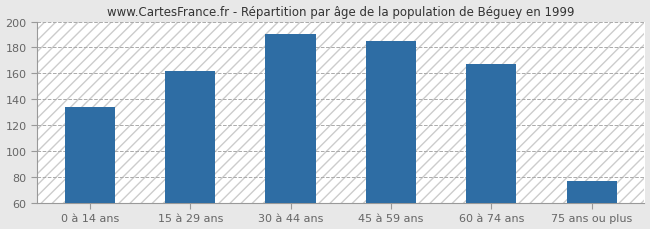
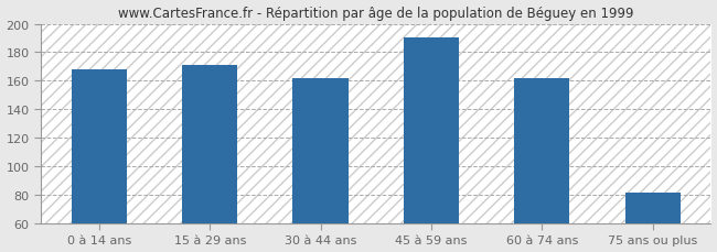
0 à 14 ans: 134 -> 168
15 à 29 ans: 162 -> 171
30 à 44 ans: 190 -> 162
45 à 59 ans: 185 -> 190
60 à 74 ans: 167 -> 162
75 ans ou plus: 77 -> 82
